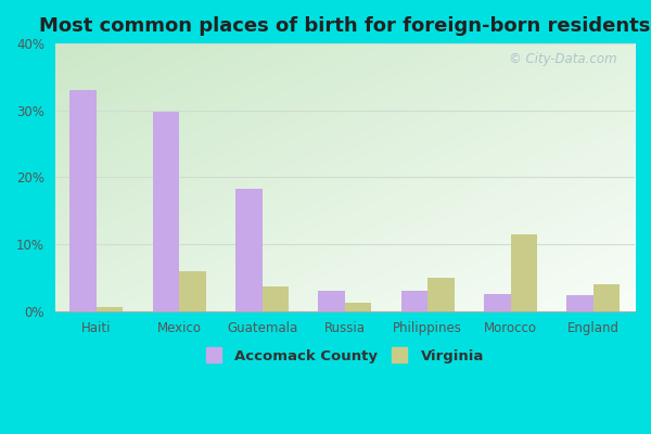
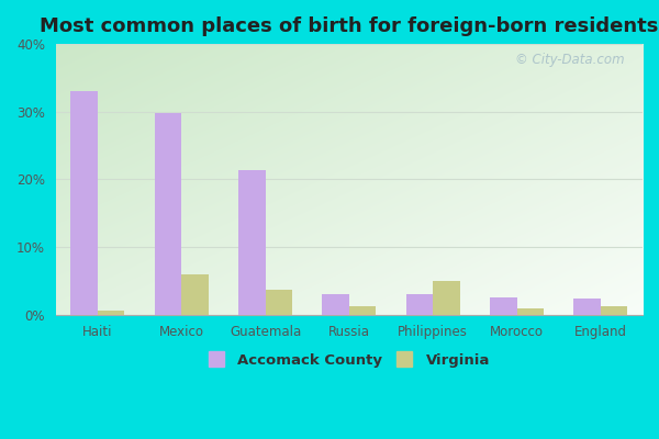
Accomack County/Guatemala: 18.2% -> 21.3%
Virginia/Morocco: 11.4% -> 0.9%
Virginia/England: 4.0% -> 1.2%
